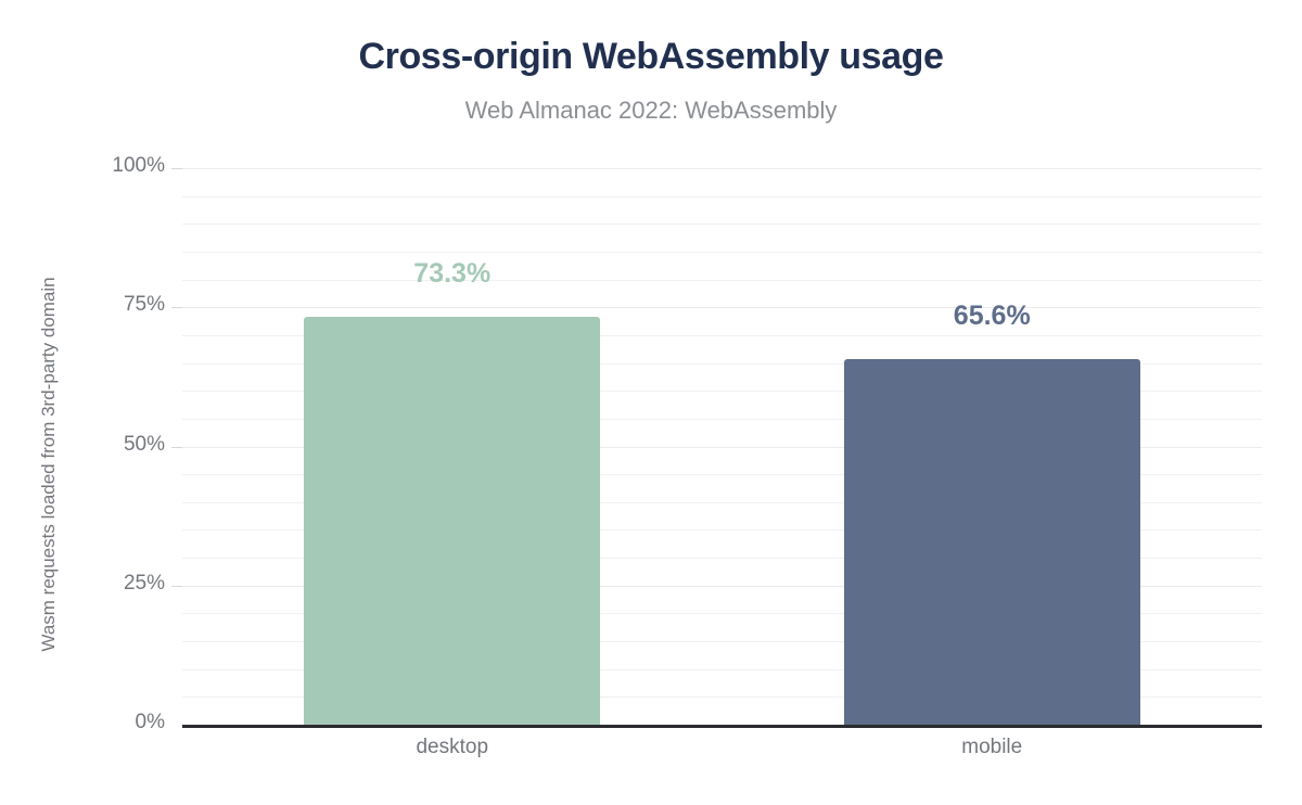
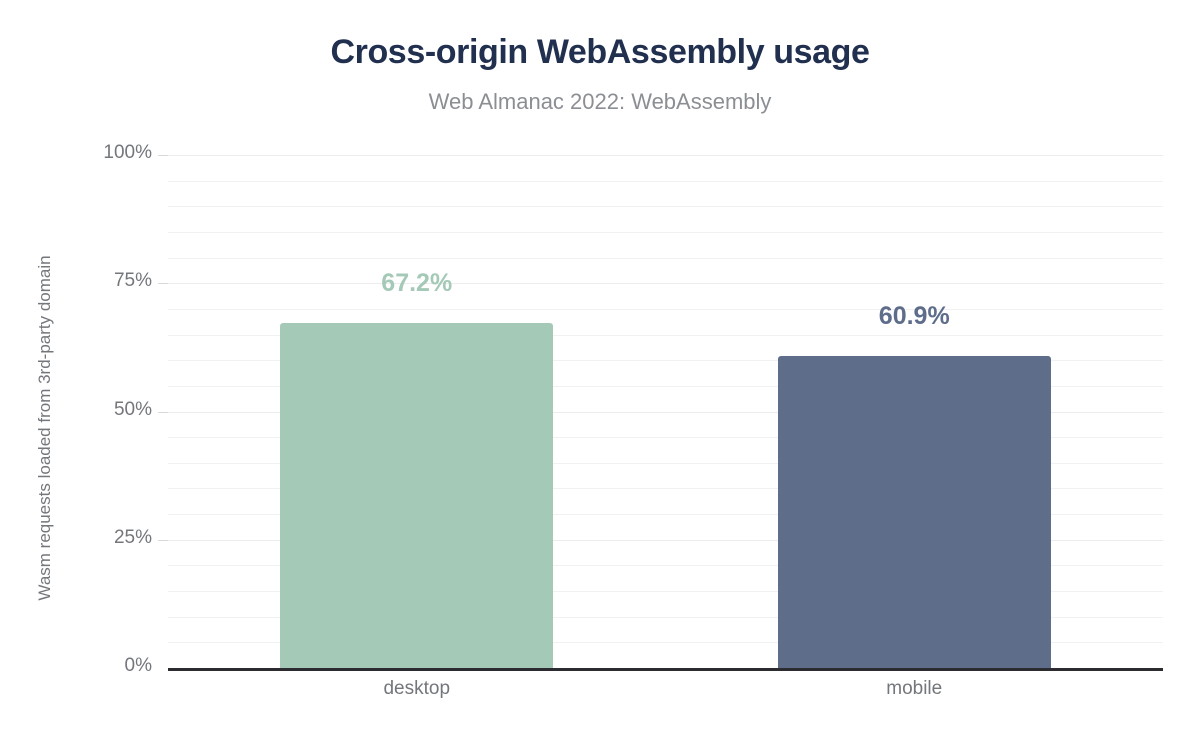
desktop: 73.3% -> 67.2%
mobile: 65.6% -> 60.9%
